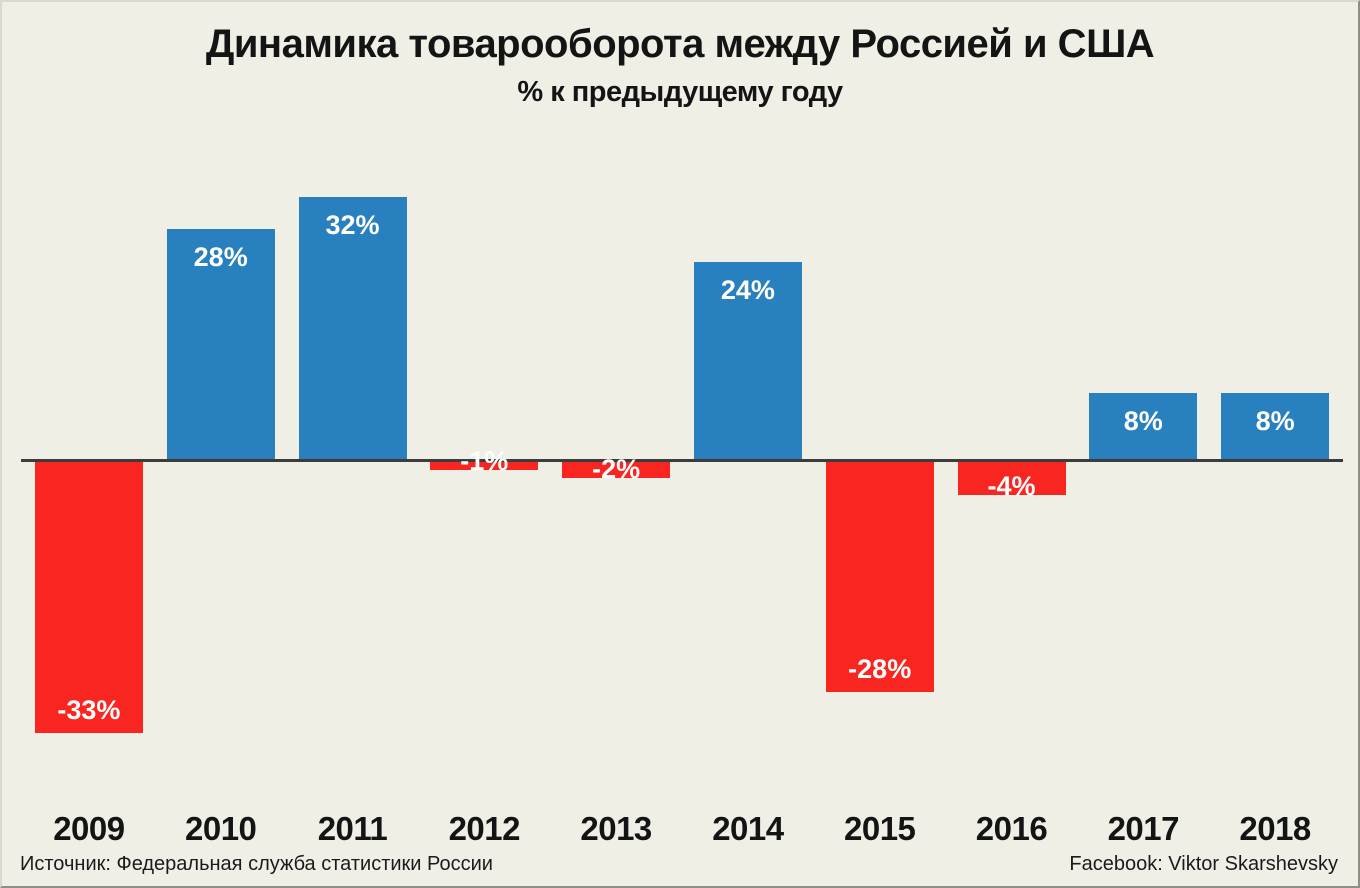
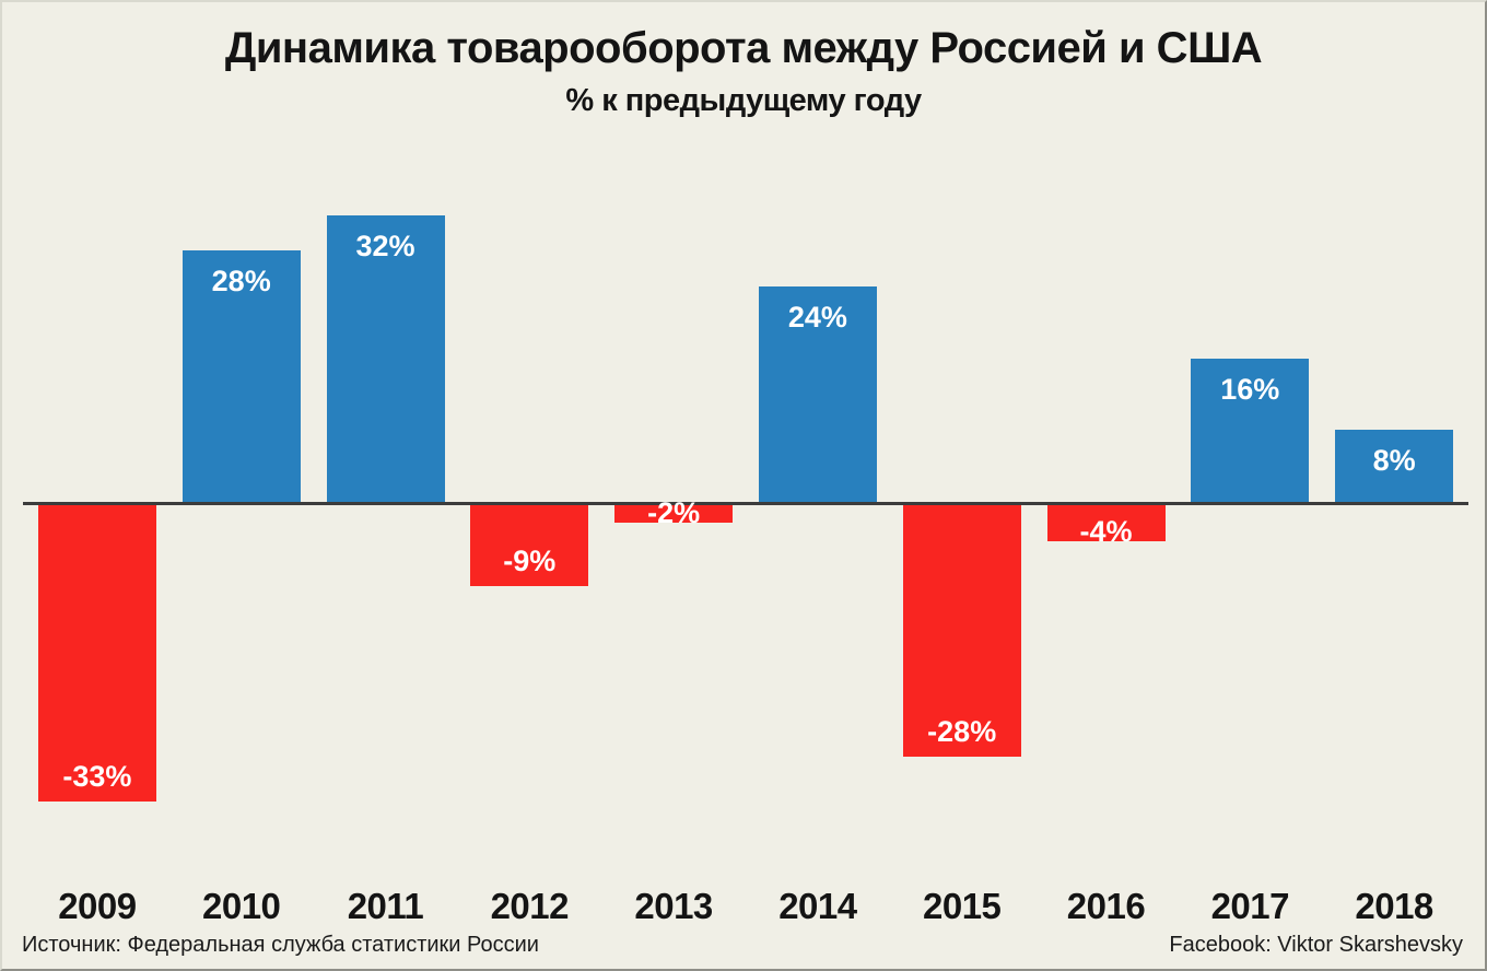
2012: -1% -> -9%
2017: 8% -> 16%
